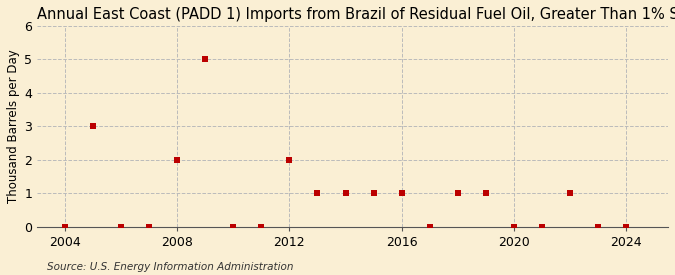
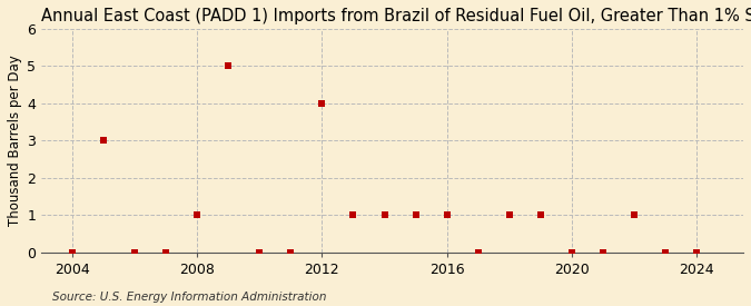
2008: 2 -> 1
2012: 2 -> 4
